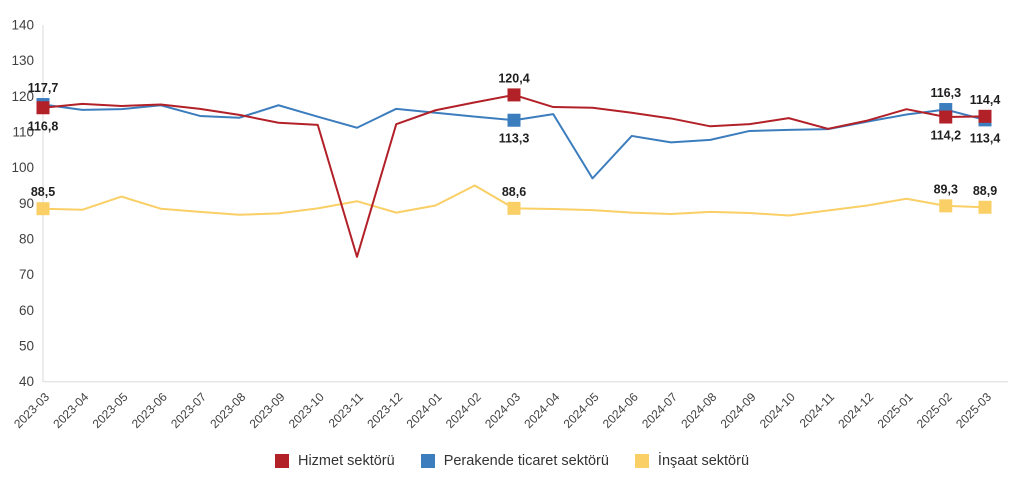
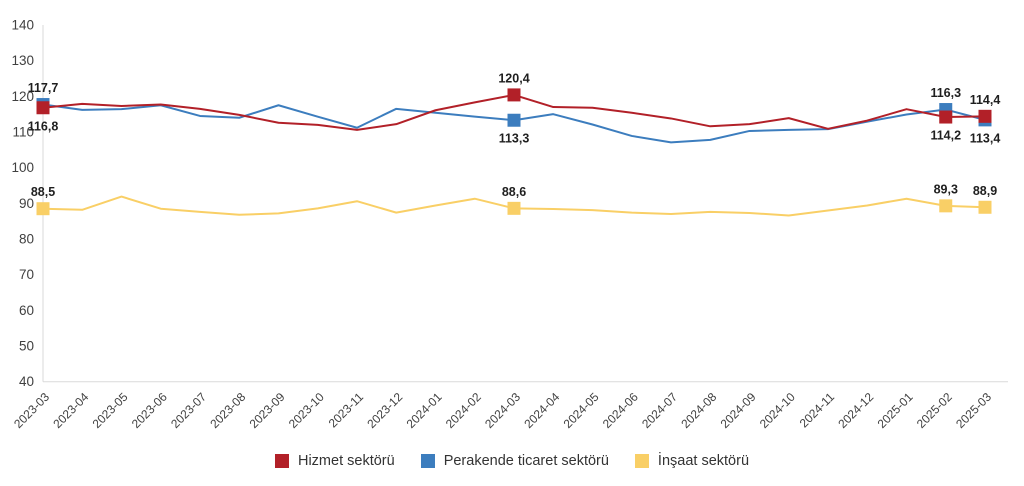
Hizmet sektörü/2023-11: 75 -> 111
İnşaat sektörü/2024-02: 95 -> 91
Perakende ticaret sektörü/2024-05: 97 -> 112
